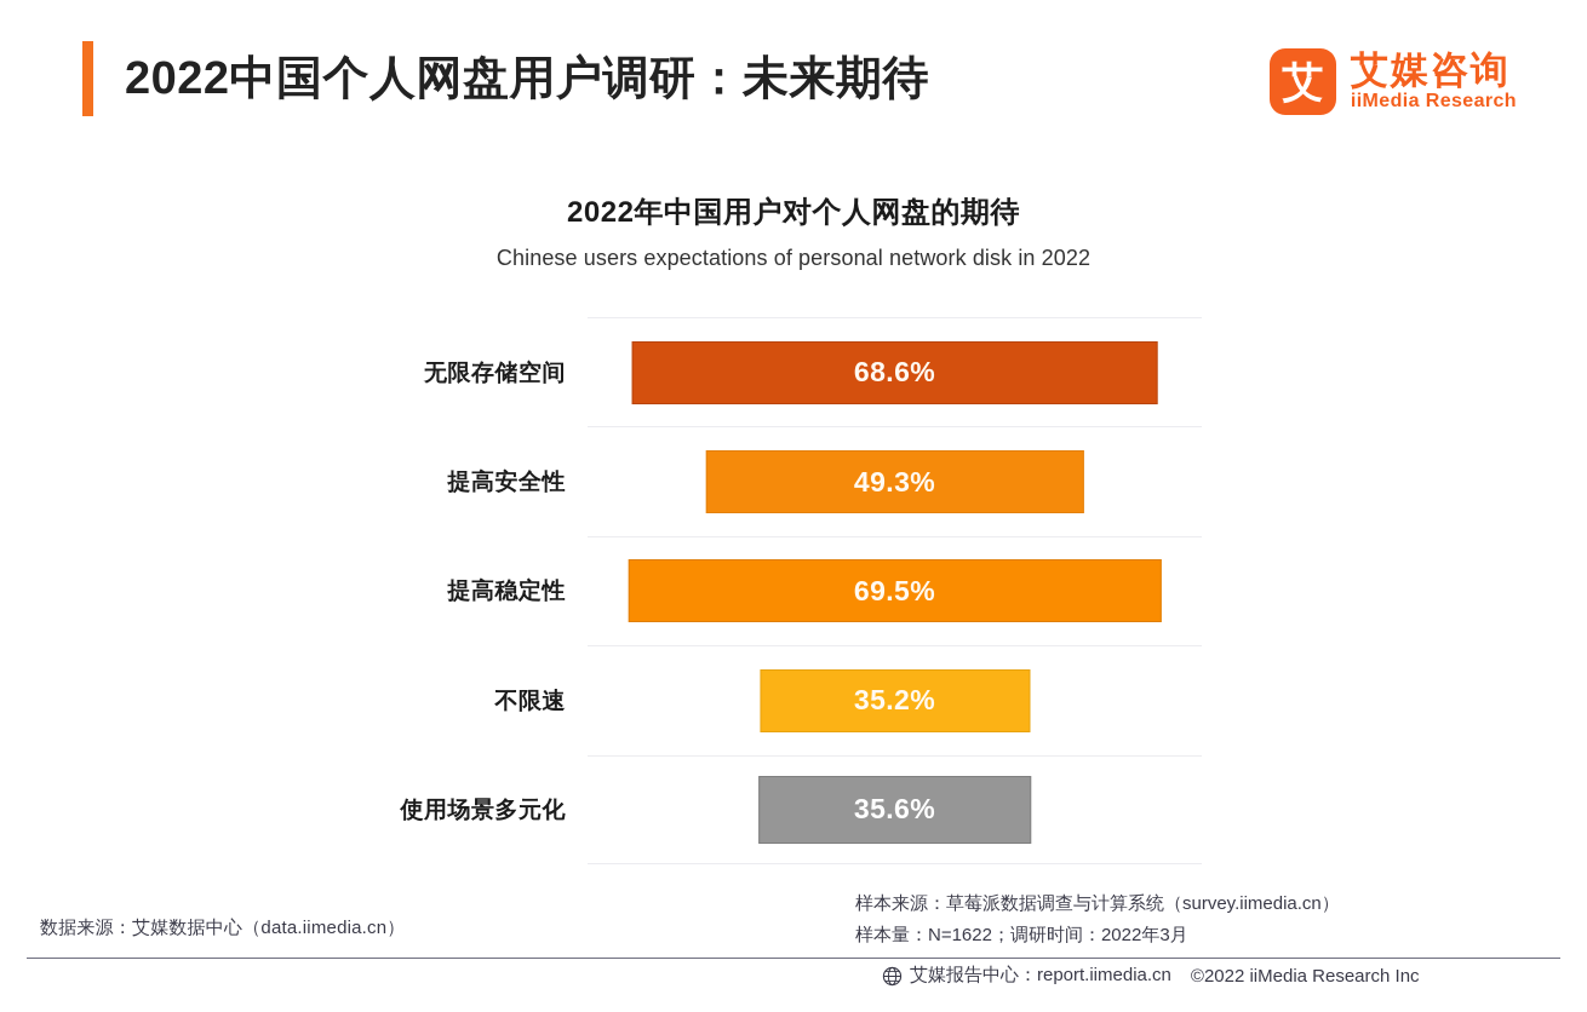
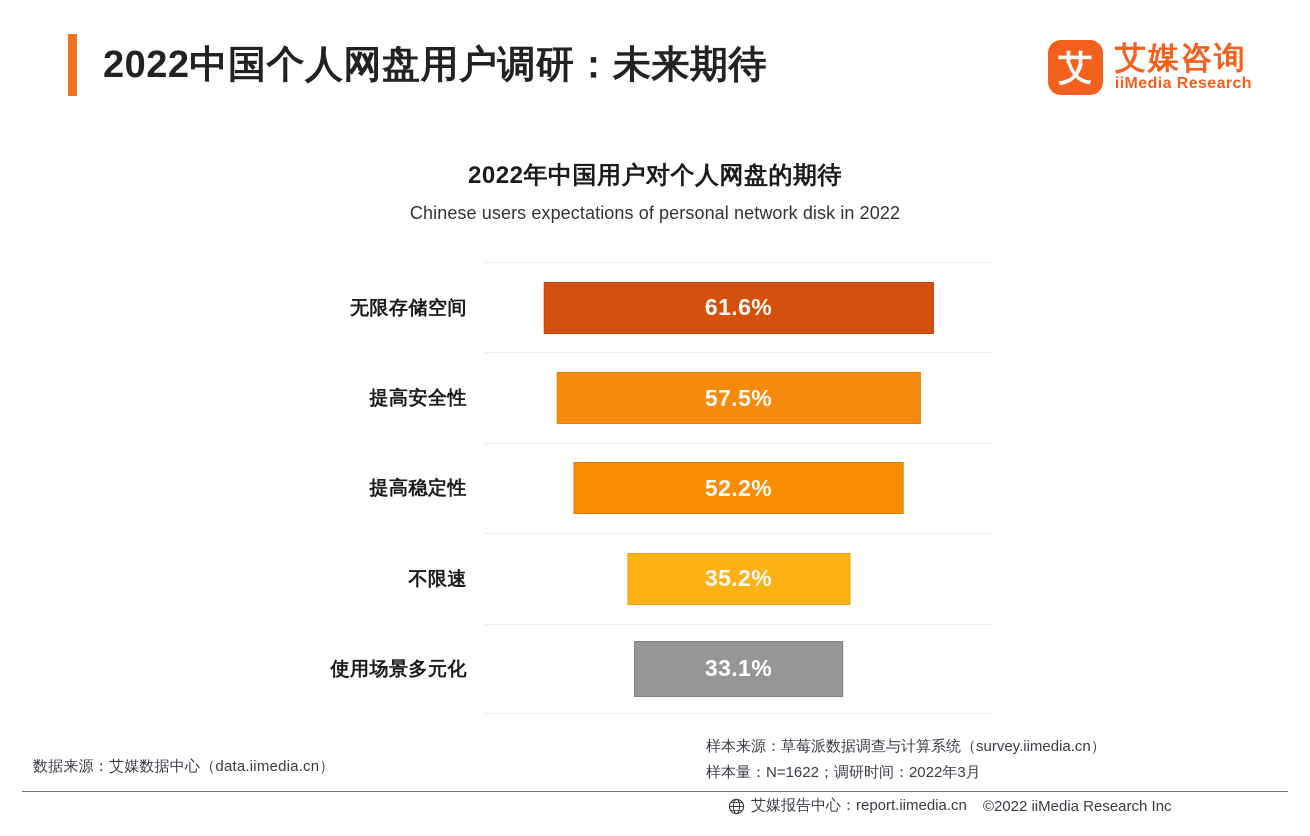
无限存储空间: 68.6% -> 61.6%
提高安全性: 49.3% -> 57.5%
提高稳定性: 69.5% -> 52.2%
使用场景多元化: 35.6% -> 33.1%
